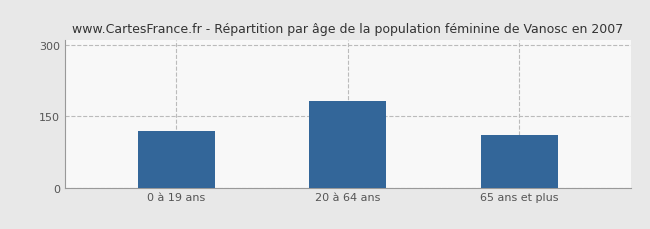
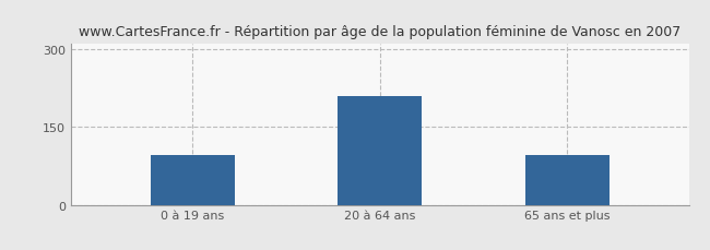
0 à 19 ans: 120 -> 95
20 à 64 ans: 182 -> 210
65 ans et plus: 110 -> 95
